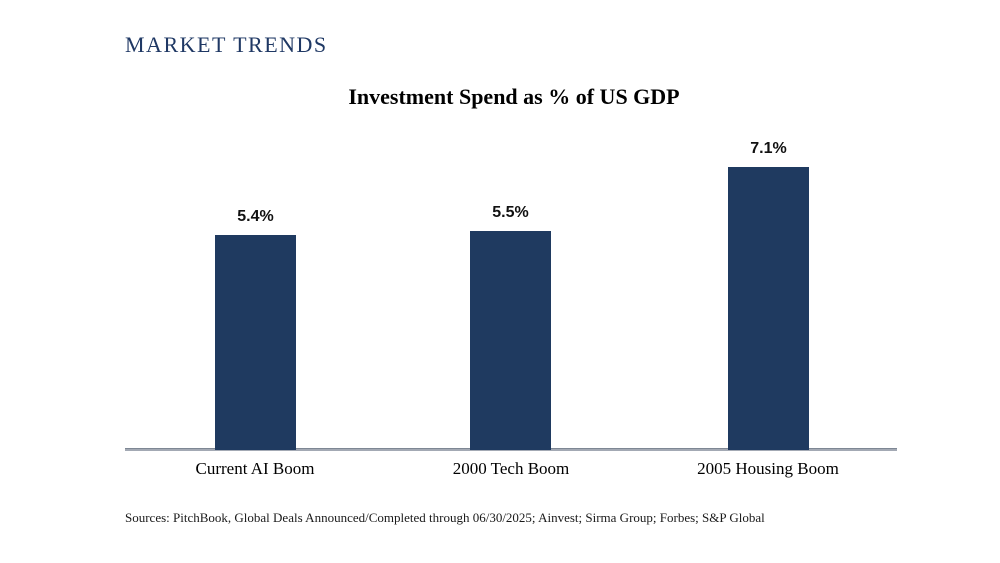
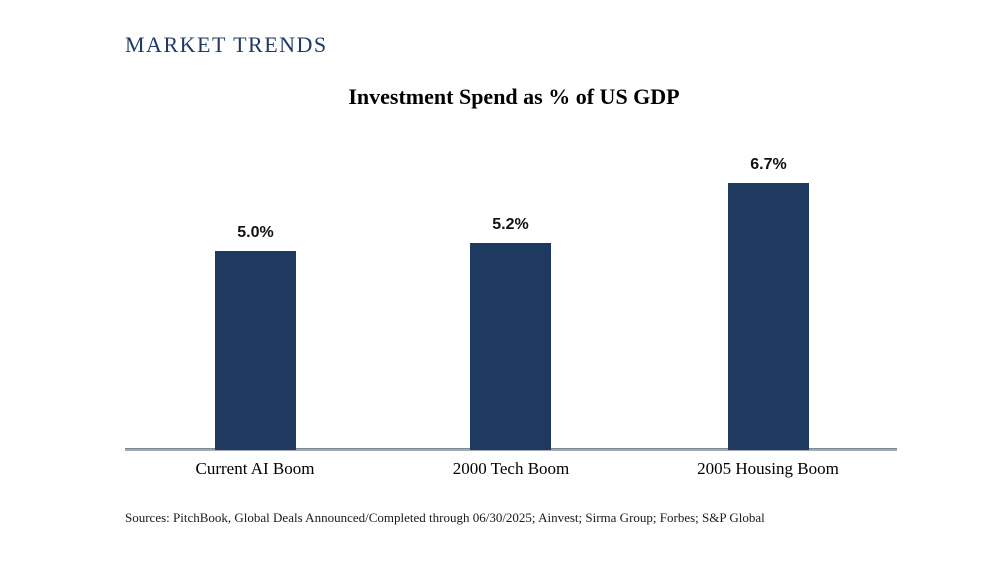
Current AI Boom: 5.4% -> 5.0%
2000 Tech Boom: 5.5% -> 5.2%
2005 Housing Boom: 7.1% -> 6.7%
